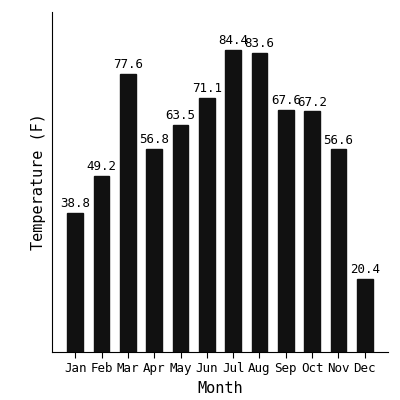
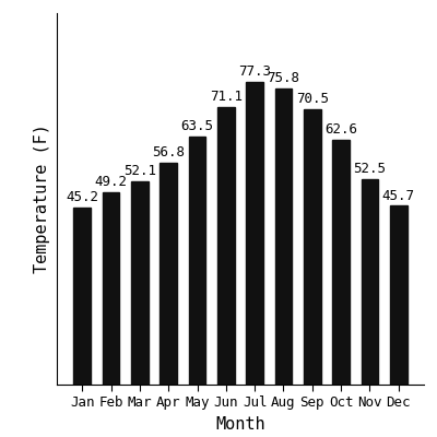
Jan: 38.8 -> 45.2
Mar: 77.6 -> 52.1
Jul: 84.4 -> 77.3
Aug: 83.6 -> 75.8
Sep: 67.6 -> 70.5
Oct: 67.2 -> 62.6
Nov: 56.6 -> 52.5
Dec: 20.4 -> 45.7
